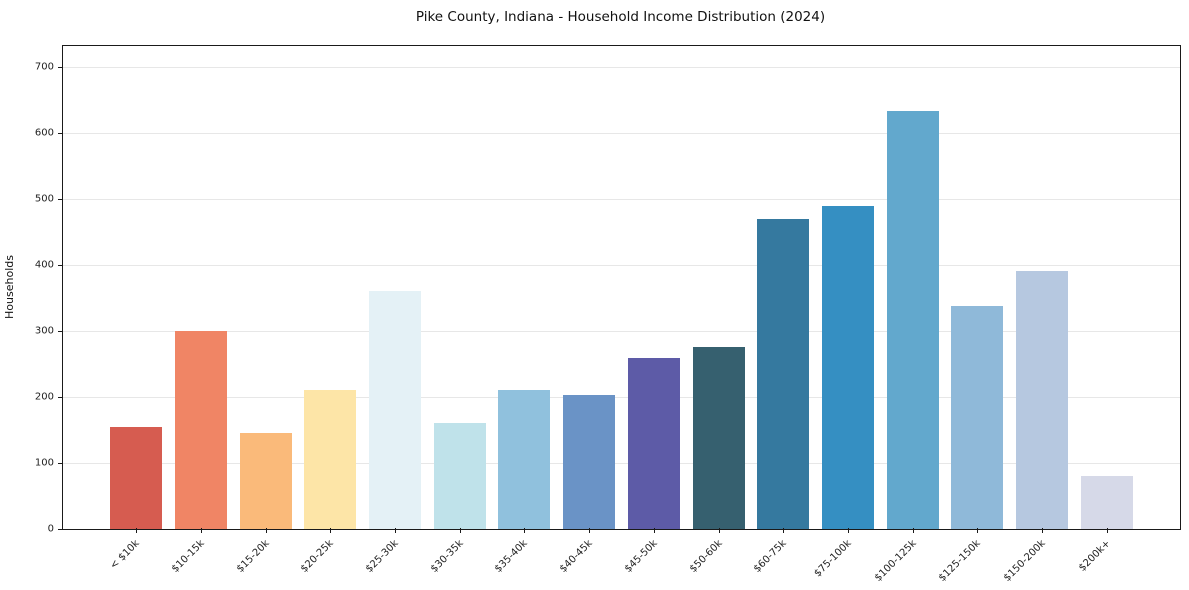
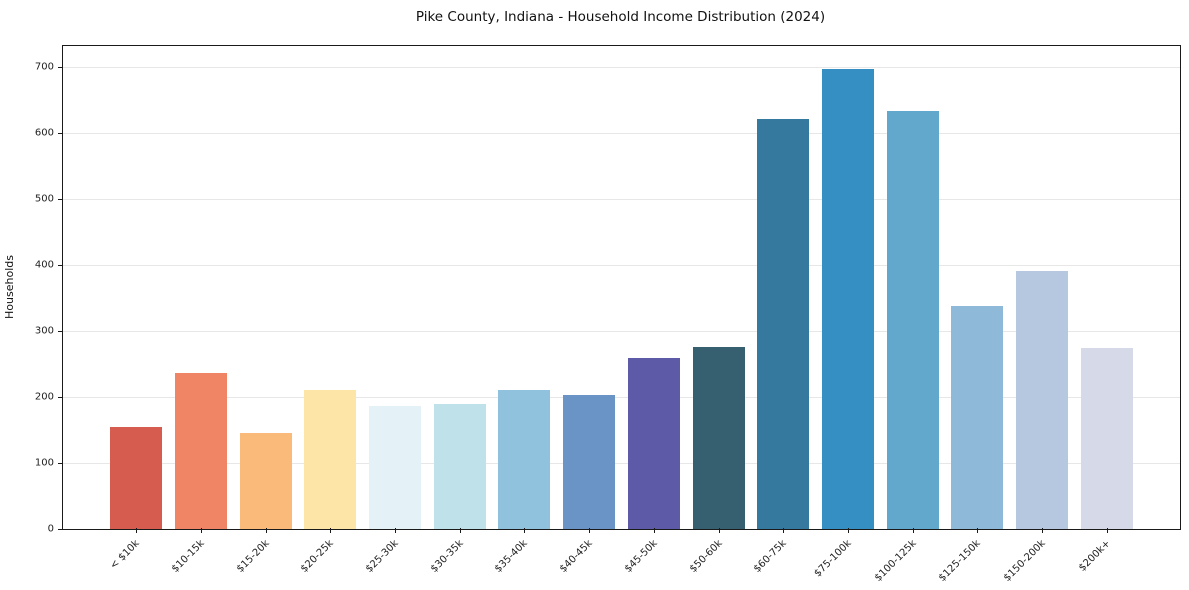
$10-15k: 300 -> 240
$25-30k: 360 -> 190
$30-35k: 160 -> 190
$60-75k: 470 -> 620
$75-100k: 490 -> 700
$200k+: 80 -> 270
